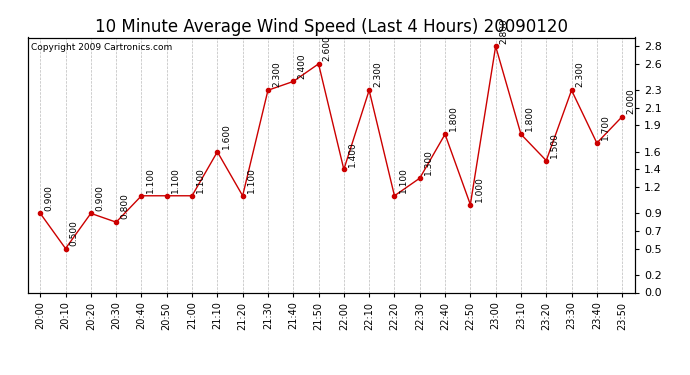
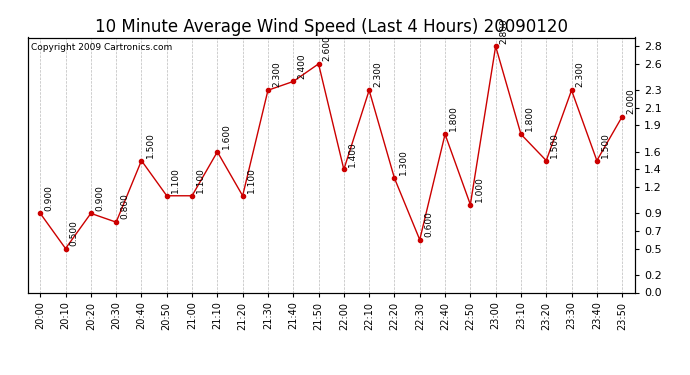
20:40: 1.100 -> 1.500
22:20: 1.100 -> 1.300
22:30: 1.300 -> 0.600
23:40: 1.700 -> 1.500
